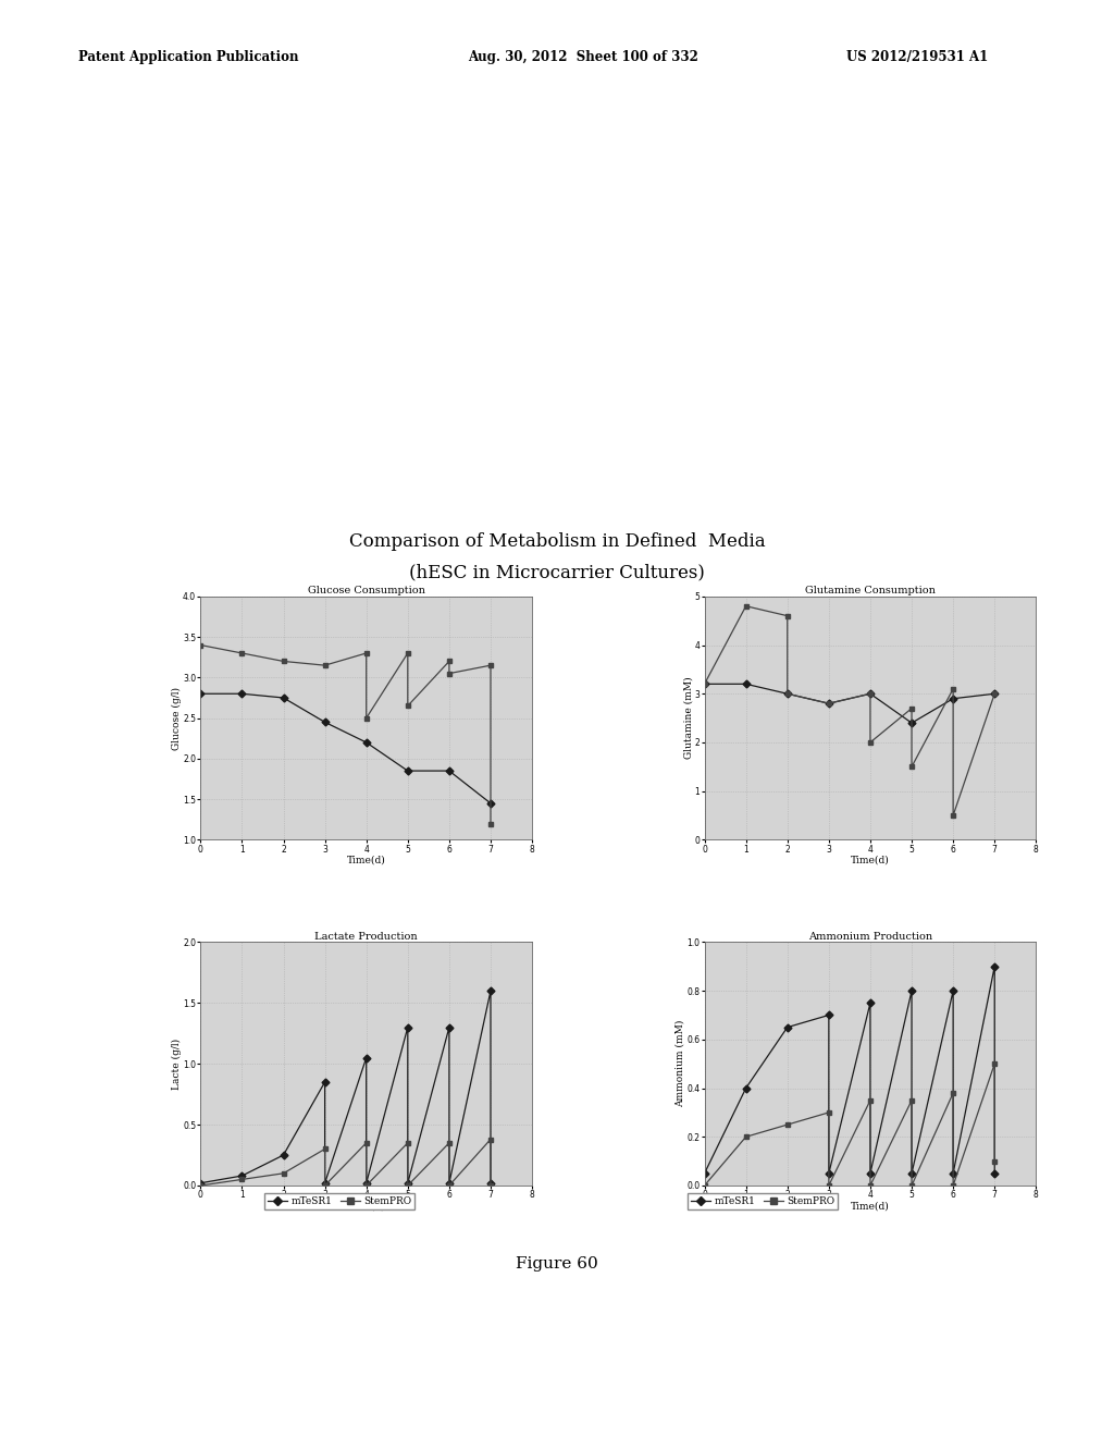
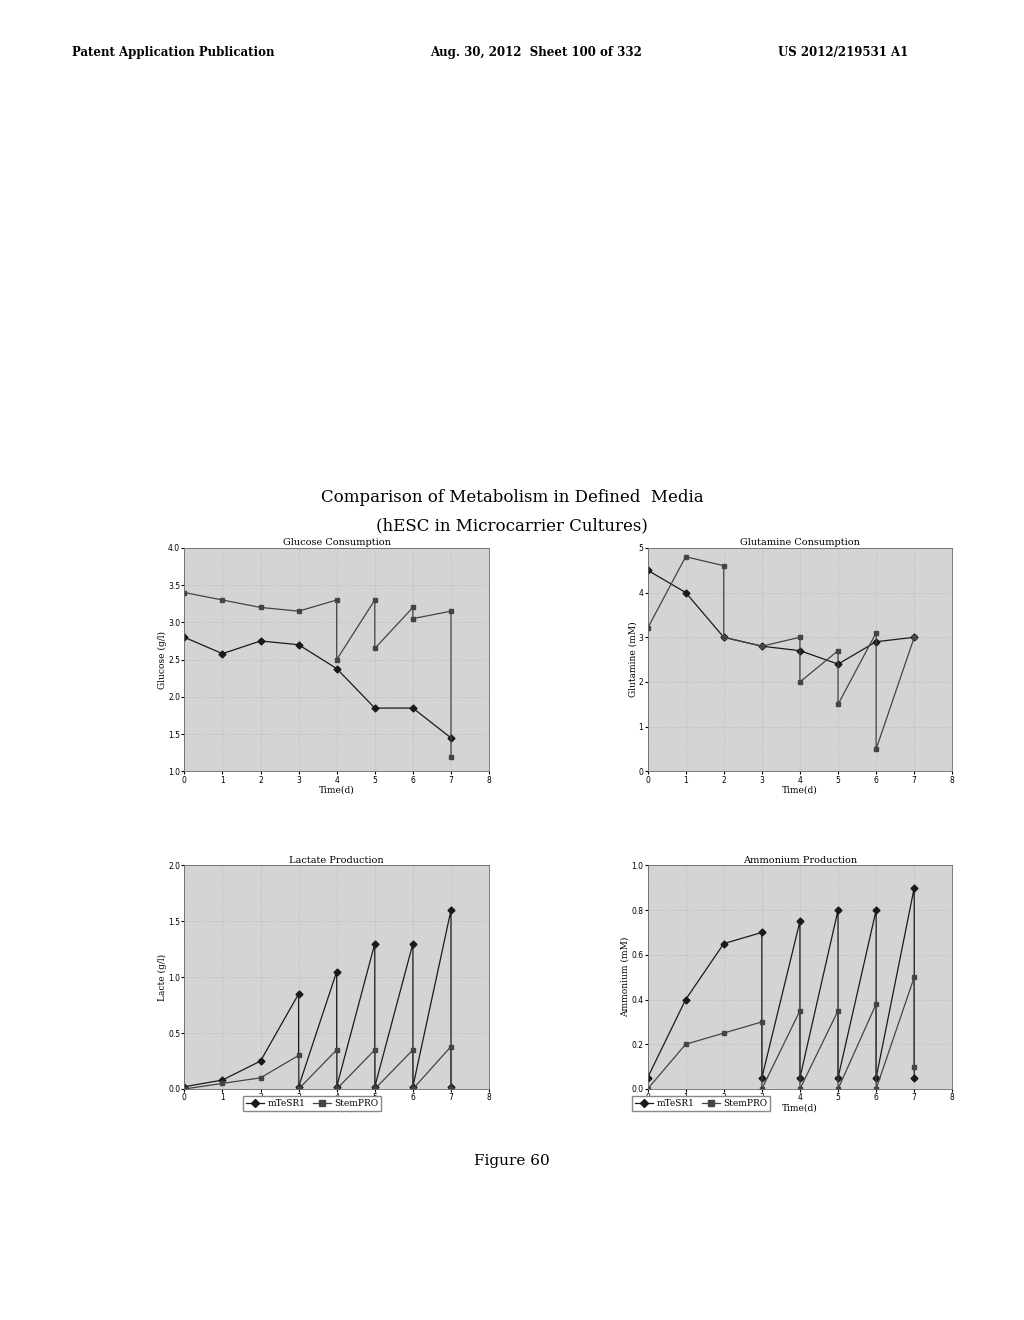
Glucose Consumption/mTeSR1/1: 2.80 -> 2.58
Glucose Consumption/mTeSR1/3: 2.45 -> 2.70
Glucose Consumption/mTeSR1/4: 2.20 -> 2.38
Glutamine Consumption/mTeSR1/0: 3.2 -> 4.5
Glutamine Consumption/mTeSR1/1: 3.2 -> 4.0
Glutamine Consumption/mTeSR1/4: 3.0 -> 2.7
